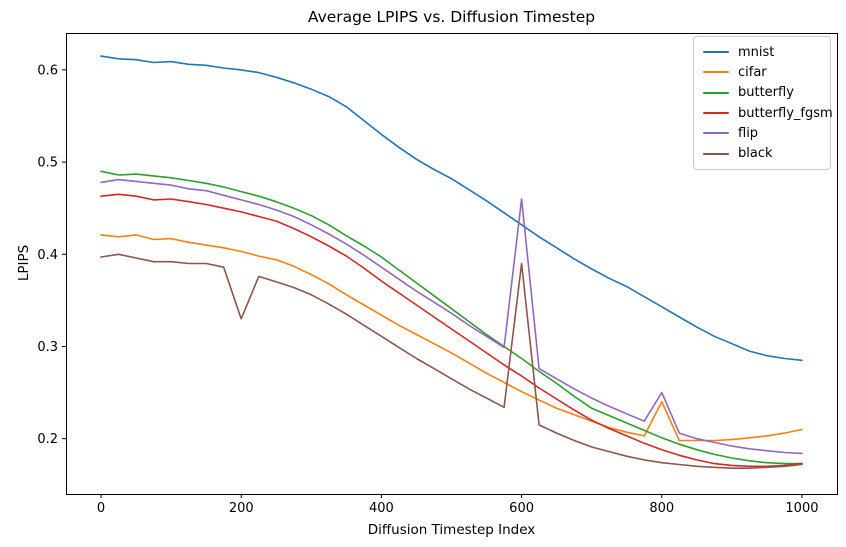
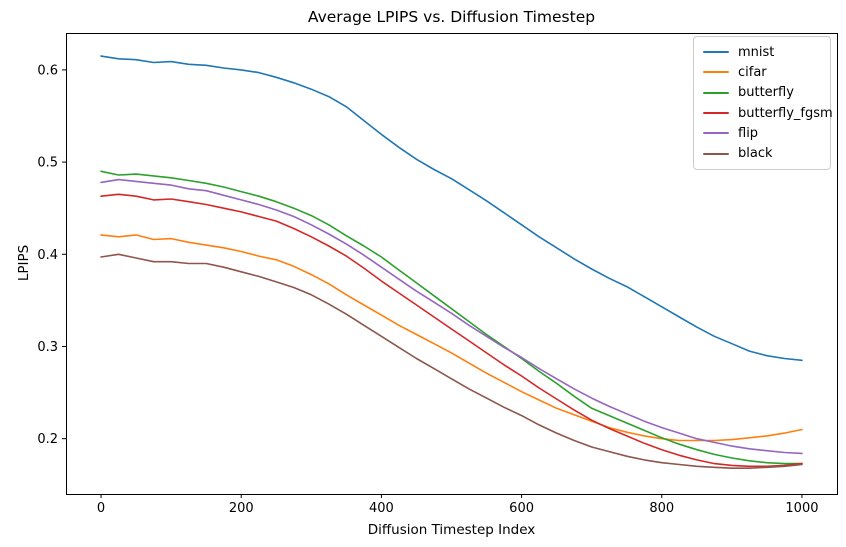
black/200: 0.33 -> 0.38
flip/600: 0.46 -> 0.29
black/600: 0.39 -> 0.23
cifar/800: 0.24 -> 0.20
flip/800: 0.25 -> 0.21
